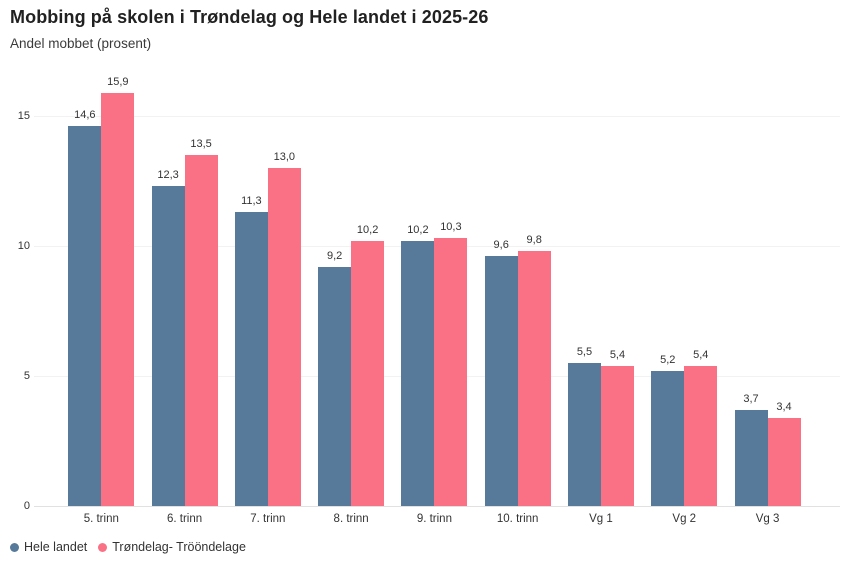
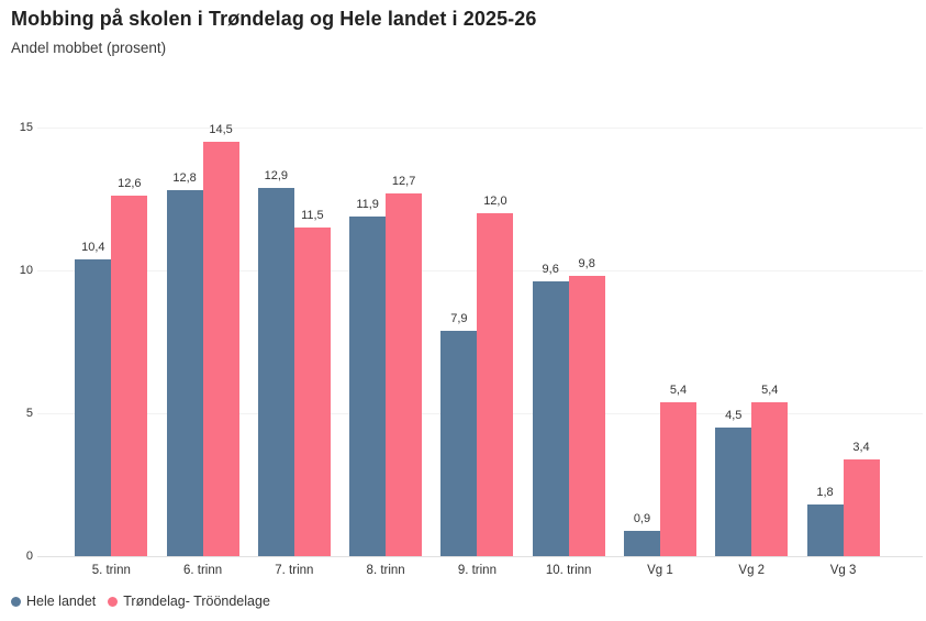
Hele landet/5. trinn: 14,6 -> 10,4
Trøndelag- Trööndelage/5. trinn: 15,9 -> 12,6
Hele landet/6. trinn: 12,3 -> 12,8
Trøndelag- Trööndelage/6. trinn: 13,5 -> 14,5
Hele landet/7. trinn: 11,3 -> 12,9
Trøndelag- Trööndelage/7. trinn: 13,0 -> 11,5
Hele landet/8. trinn: 9,2 -> 11,9
Trøndelag- Trööndelage/8. trinn: 10,2 -> 12,7
Hele landet/9. trinn: 10,2 -> 7,9
Trøndelag- Trööndelage/9. trinn: 10,3 -> 12,0
Hele landet/Vg 1: 5,5 -> 0,9
Hele landet/Vg 2: 5,2 -> 4,5
Hele landet/Vg 3: 3,7 -> 1,8
